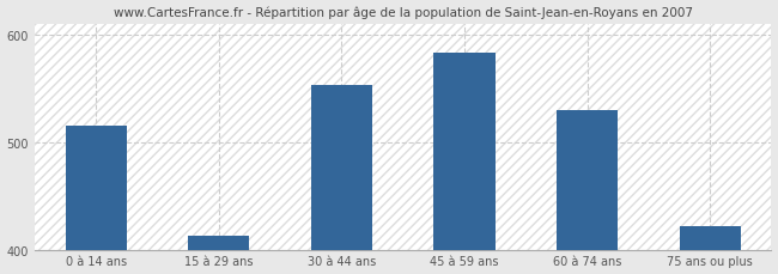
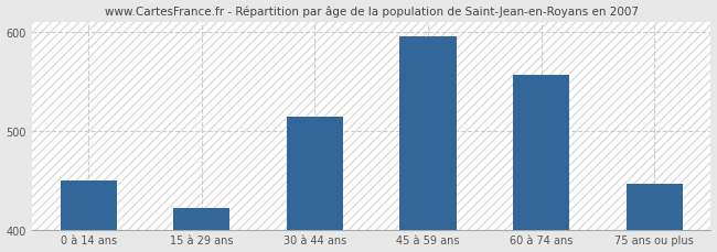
0 à 14 ans: 515 -> 450
15 à 29 ans: 413 -> 422
30 à 44 ans: 553 -> 514
45 à 59 ans: 583 -> 596
60 à 74 ans: 530 -> 556
75 ans ou plus: 422 -> 446
